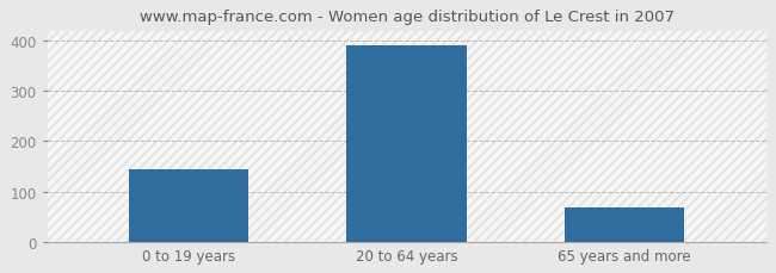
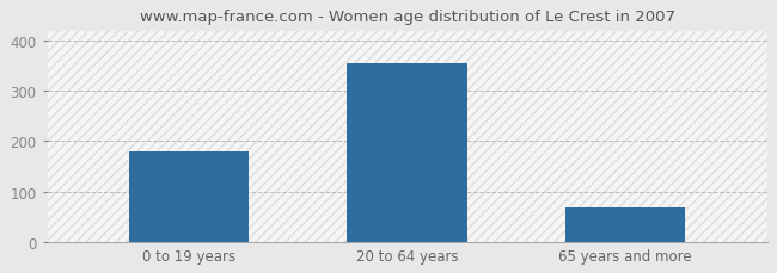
0 to 19 years: 143 -> 180
20 to 64 years: 390 -> 355
